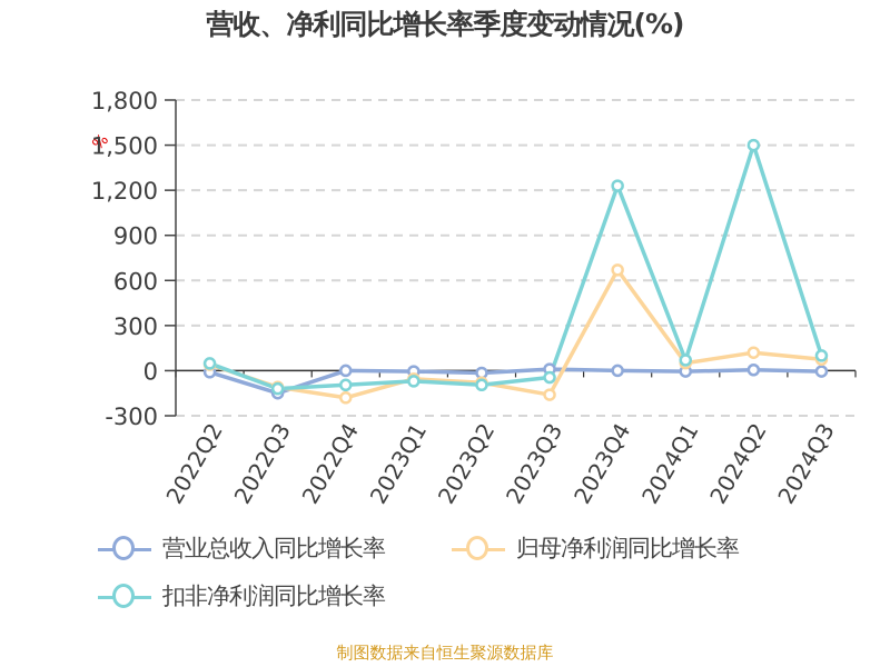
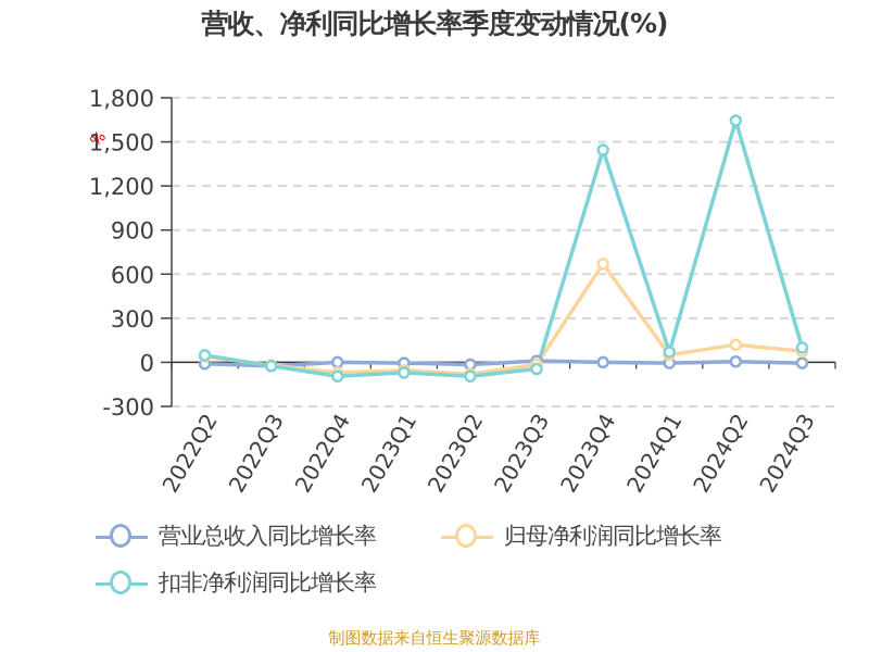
营业总收入同比增长率/2022Q3: -150 -> -20
归母净利润同比增长率/2022Q3: -110 -> -20
扣非净利润同比增长率/2022Q3: -120 -> -20
归母净利润同比增长率/2022Q4: -180 -> -70
归母净利润同比增长率/2023Q3: -160 -> -20
扣非净利润同比增长率/2023Q4: 1230 -> 1440
扣非净利润同比增长率/2024Q2: 1500 -> 1640
